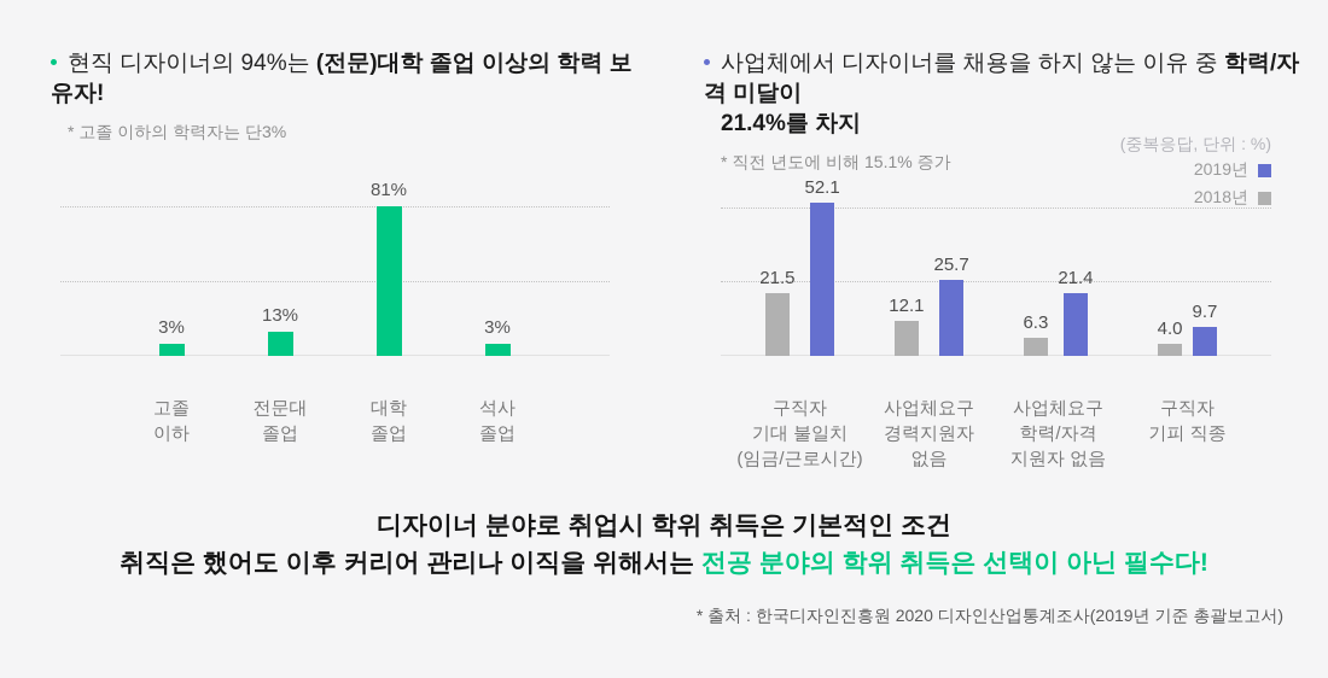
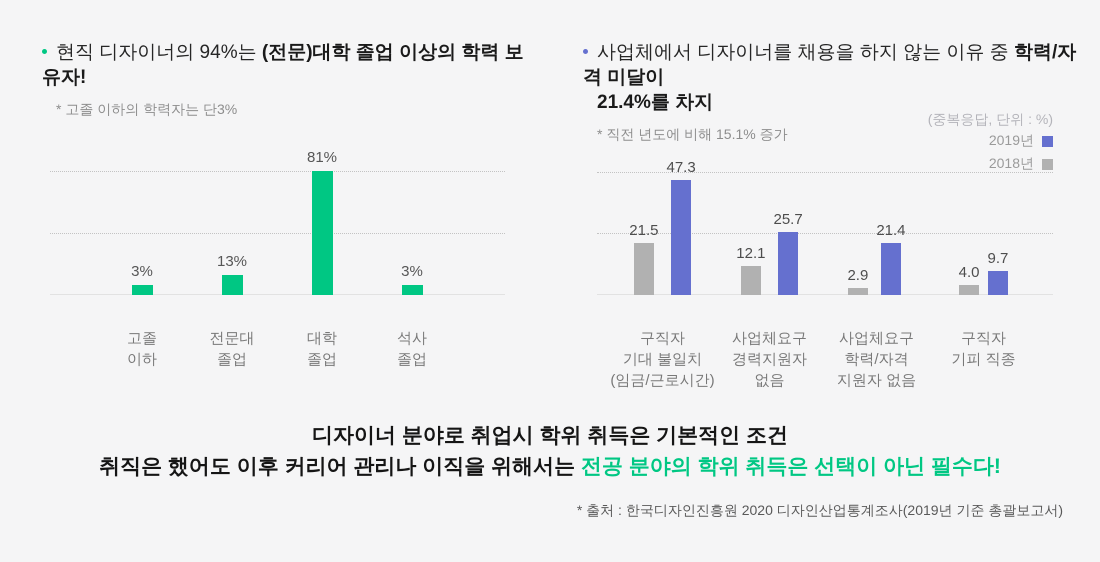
사업체에서 디자이너를 채용을 하지 않는 이유 중 학력/자격 미달이 21.4%를 차지/2019년/구직자 기대 불일치 (임금/근로시간): 52.1 -> 47.3
사업체에서 디자이너를 채용을 하지 않는 이유 중 학력/자격 미달이 21.4%를 차지/2018년/사업체요구 학력/자격 지원자 없음: 6.3 -> 2.9
